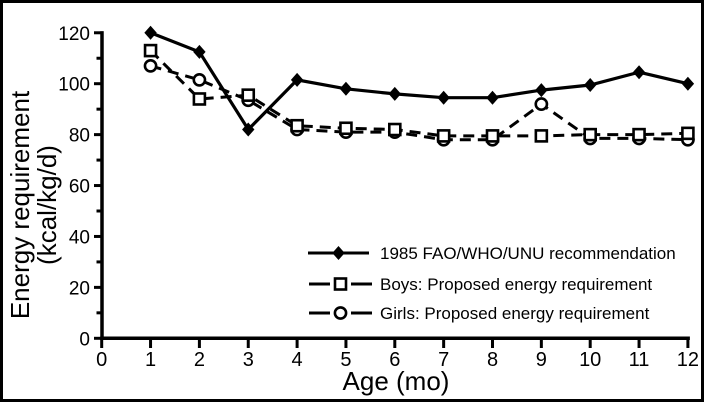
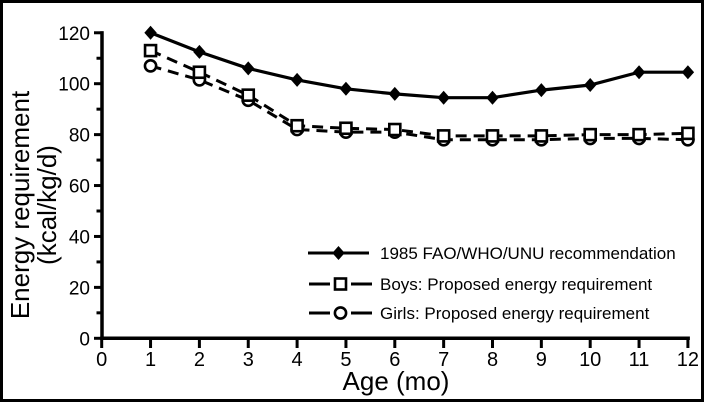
Boys: Proposed energy requirement/2: 94 -> 104
1985 FAO/WHO/UNU recommendation/3: 82 -> 106
Girls: Proposed energy requirement/9: 92 -> 78
1985 FAO/WHO/UNU recommendation/12: 100 -> 104
